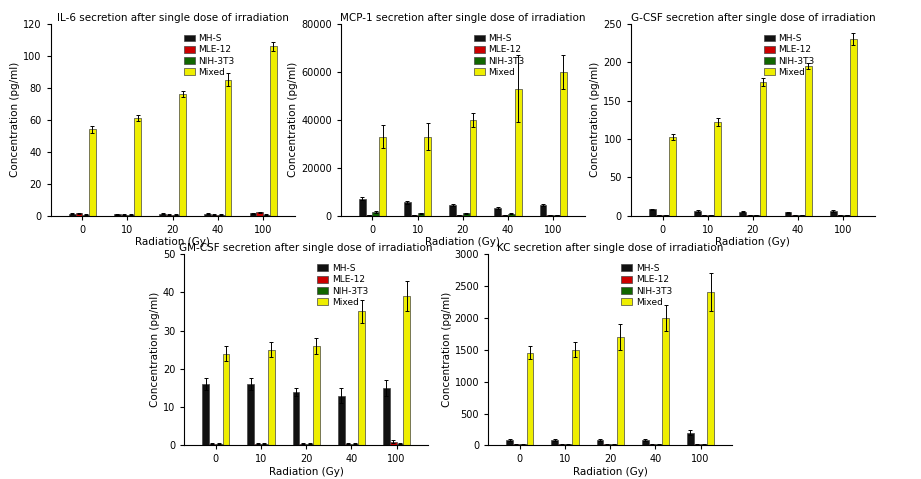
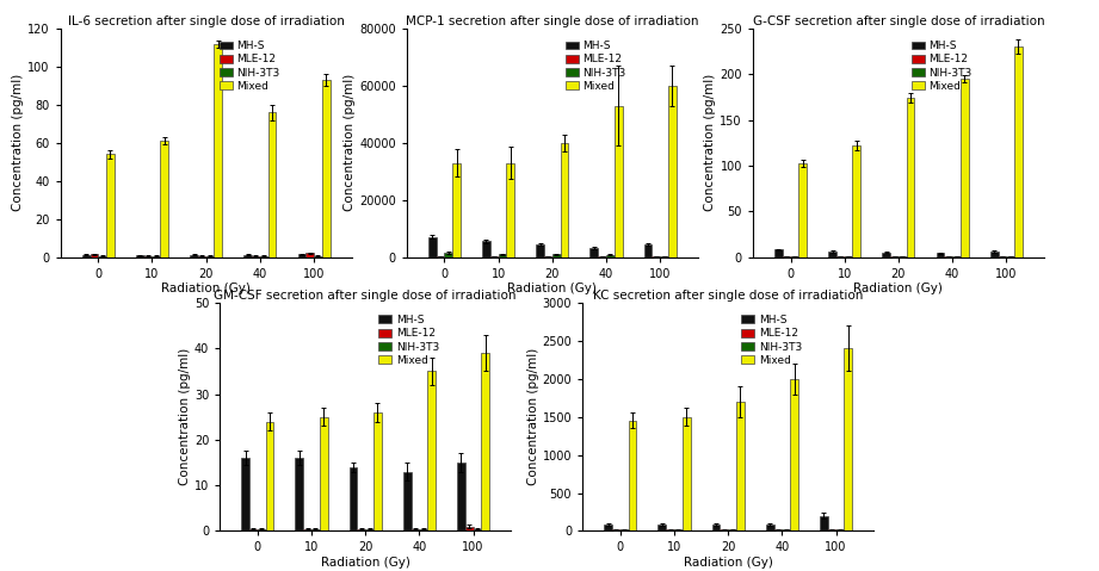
IL-6 secretion after single dose of irradiation/Mixed/20: 76 -> 112
IL-6 secretion after single dose of irradiation/Mixed/40: 85 -> 76
IL-6 secretion after single dose of irradiation/Mixed/100: 106 -> 93
